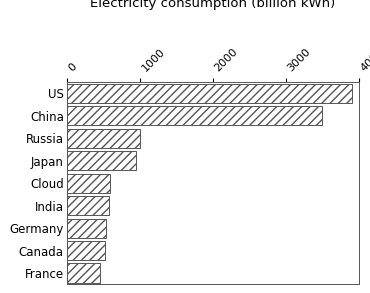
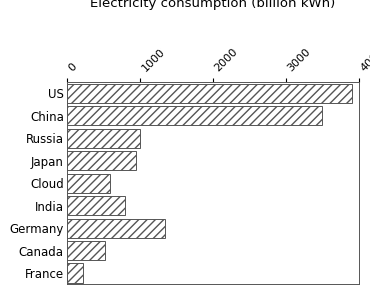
India: 580 -> 800
Germany: 540 -> 1340
France: 460 -> 220
